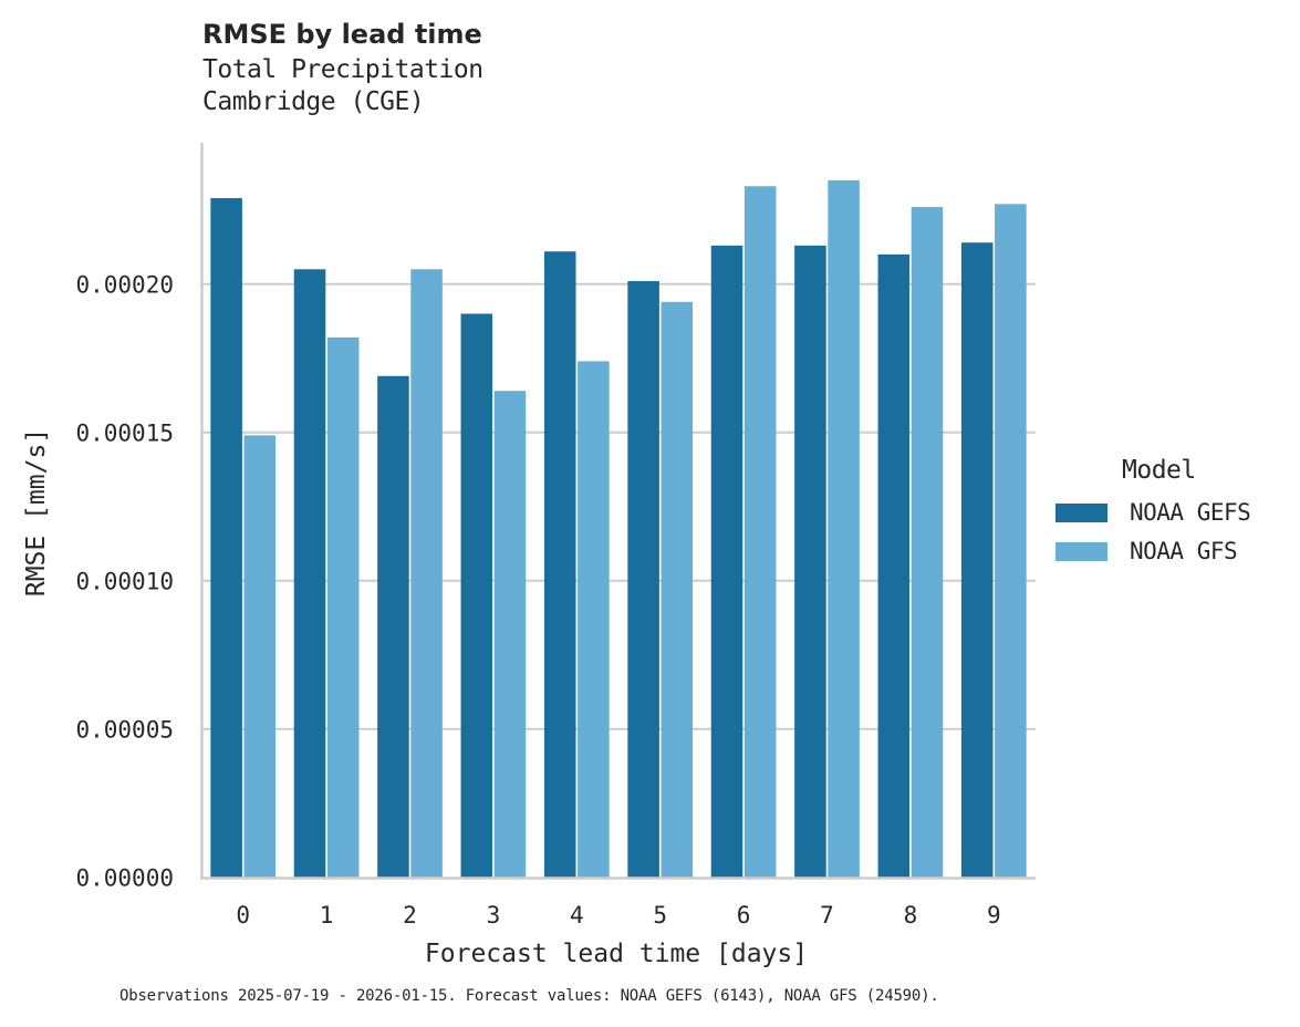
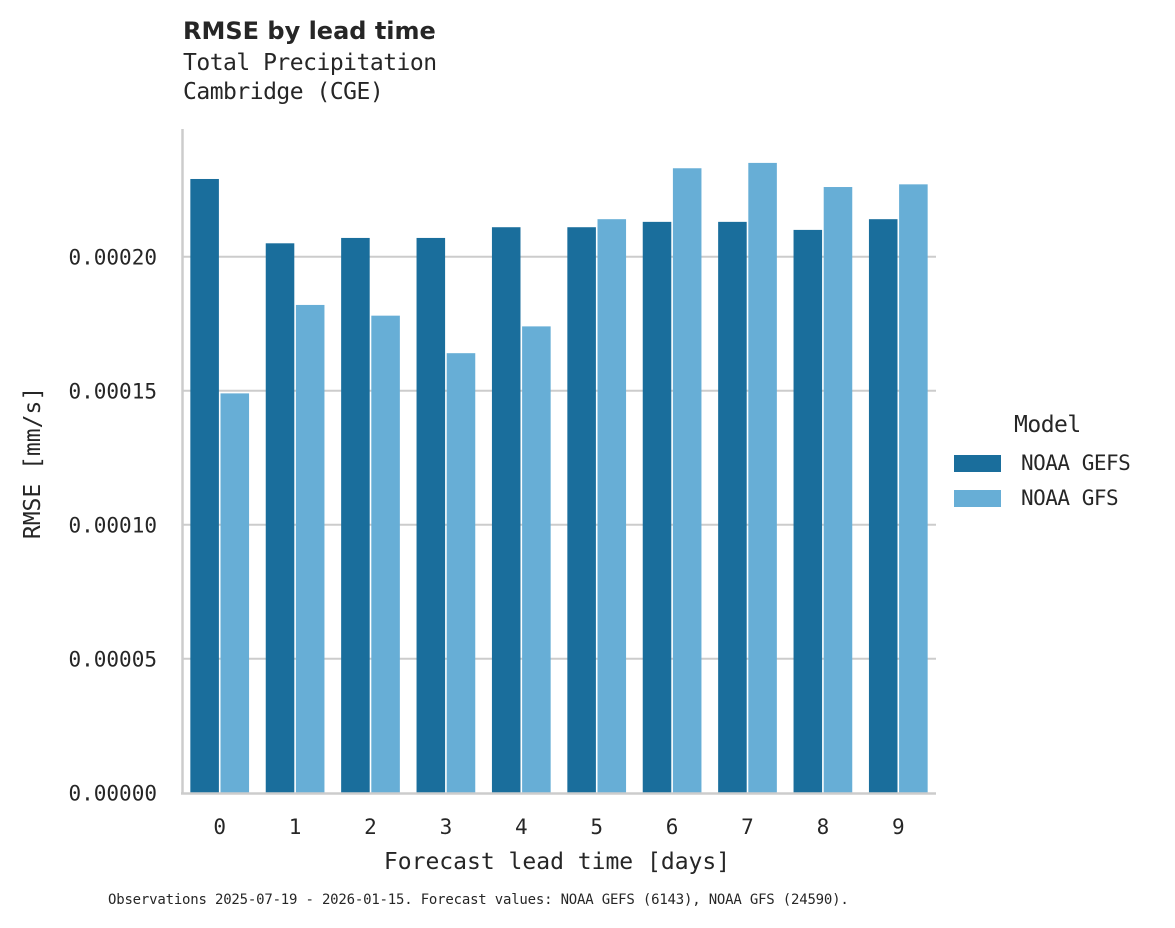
NOAA GEFS/2: 0.000169 -> 0.000207
NOAA GFS/2: 0.000205 -> 0.000178
NOAA GEFS/3: 0.000190 -> 0.000207
NOAA GEFS/5: 0.000201 -> 0.000211
NOAA GFS/5: 0.000194 -> 0.000214
